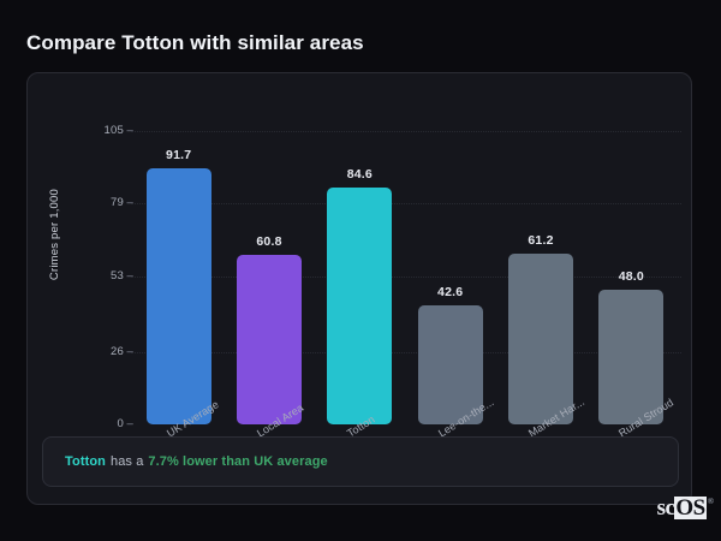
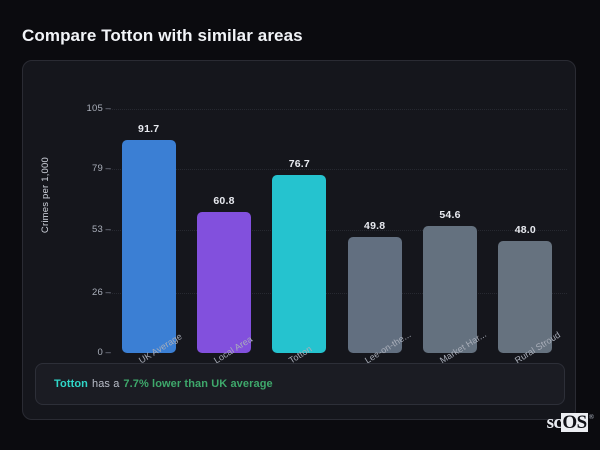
Totton: 84.6 -> 76.7
Lee-on-the...: 42.6 -> 49.8
Market Har...: 61.2 -> 54.6
